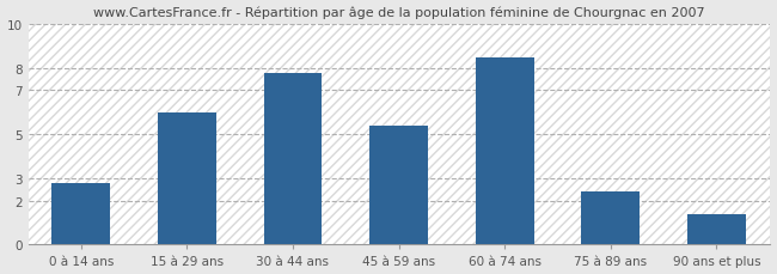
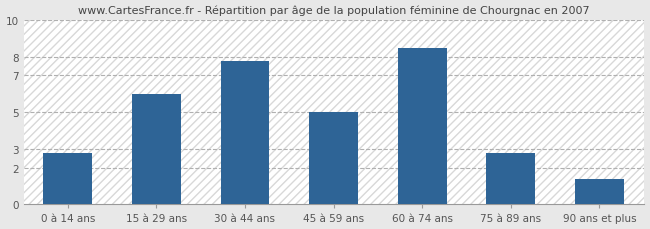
45 à 59 ans: 5.4 -> 5.0
75 à 89 ans: 2.4 -> 2.8
